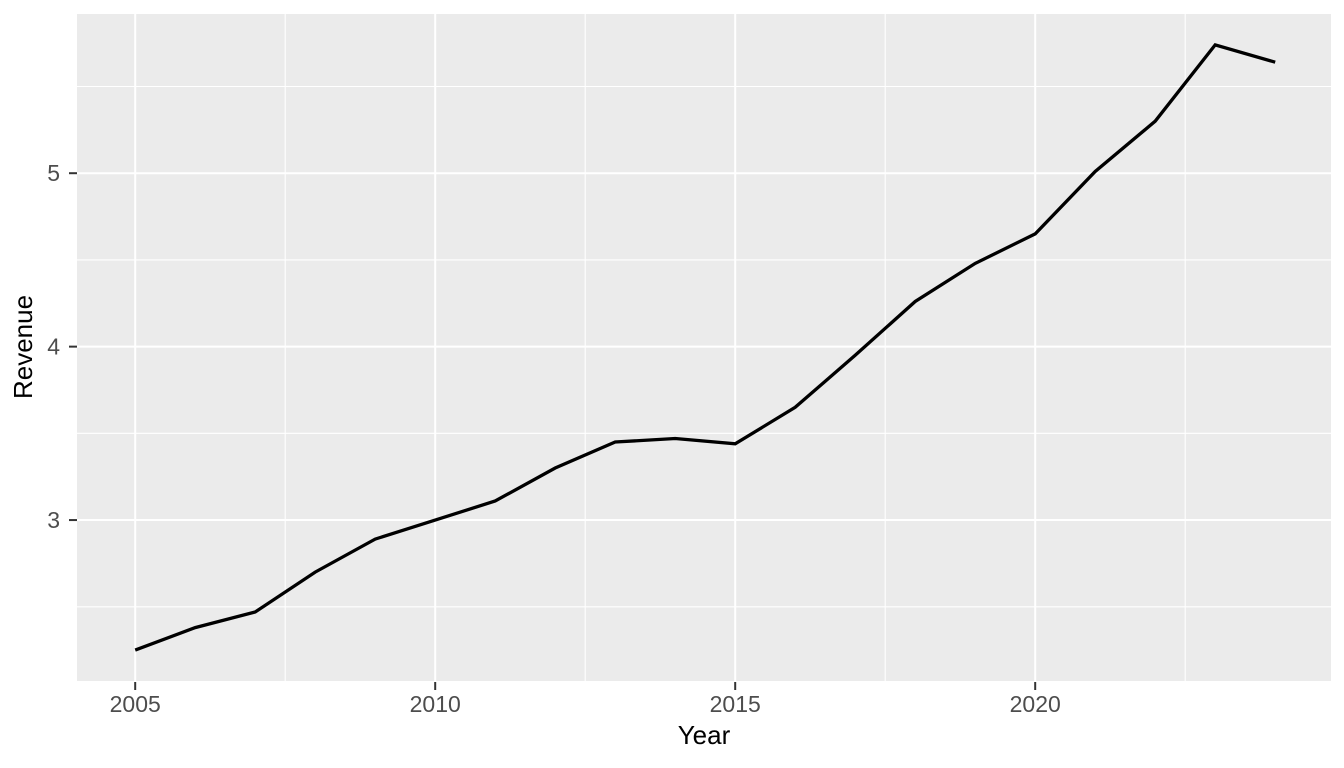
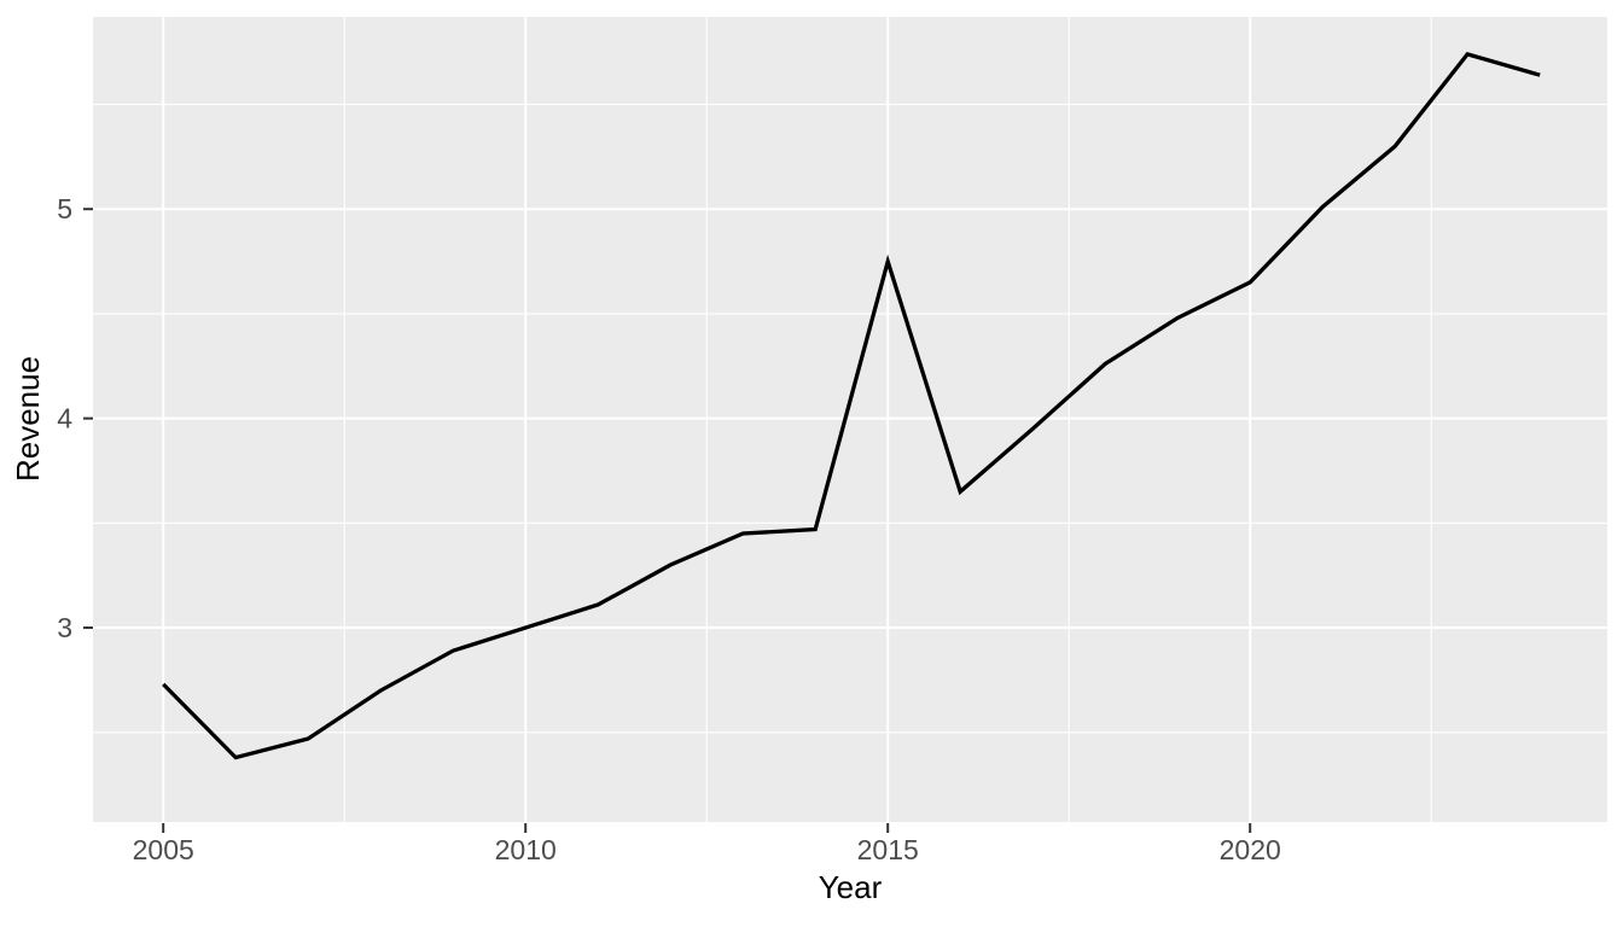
2005: 2.25 -> 2.73
2015: 3.44 -> 4.75
